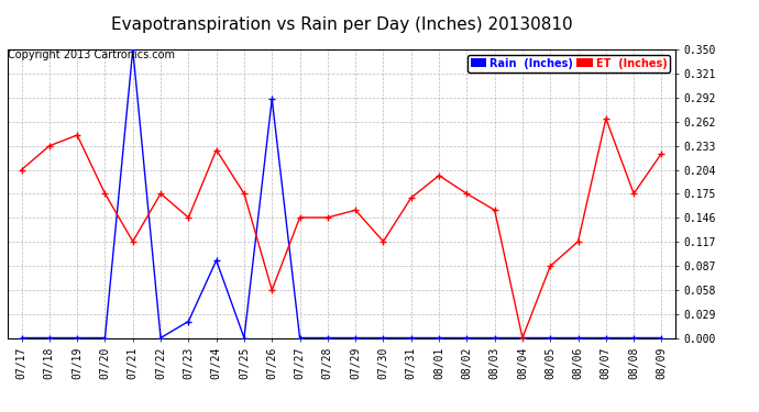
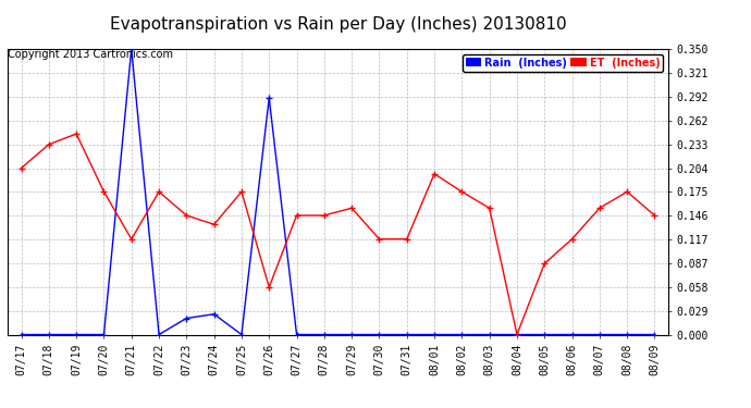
Rain (Inches)/07/24: 0.094 -> 0.025
ET (Inches)/07/24: 0.228 -> 0.135
ET (Inches)/07/31: 0.170 -> 0.117
ET (Inches)/08/07: 0.266 -> 0.155
ET (Inches)/08/09: 0.224 -> 0.146
